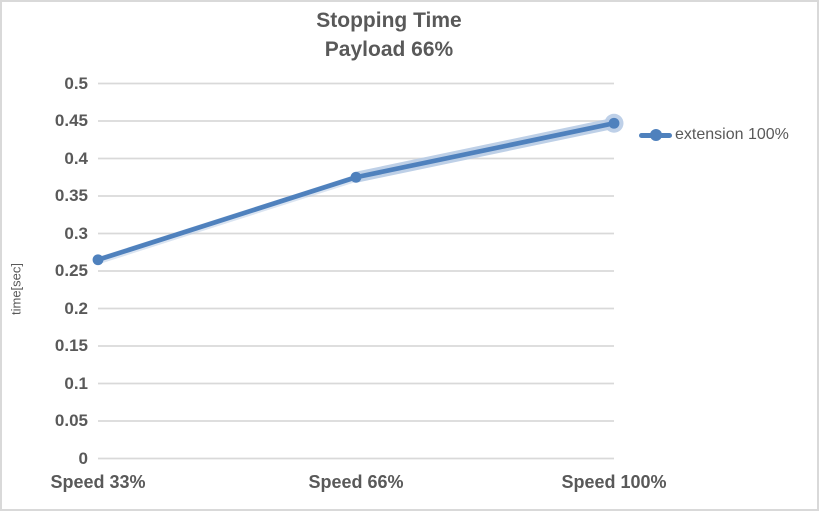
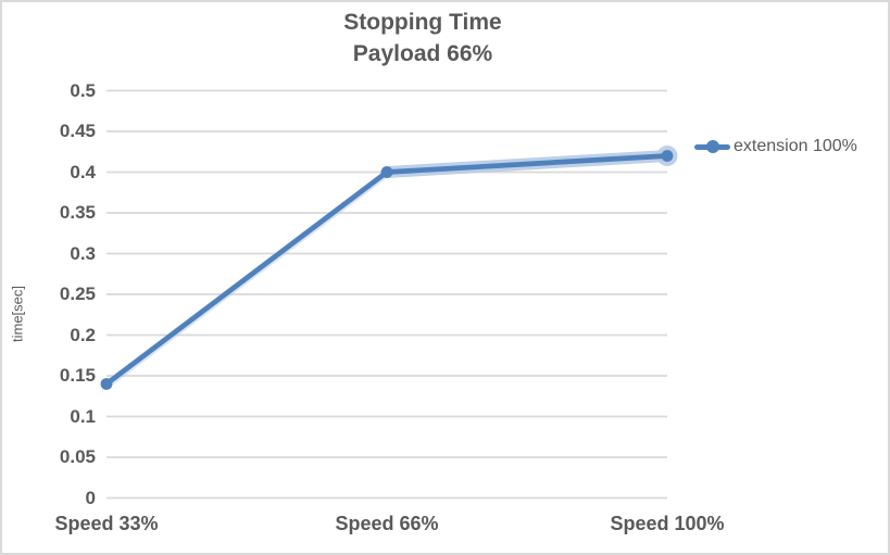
Speed 33%: 0.27 -> 0.14
Speed 66%: 0.38 -> 0.40
Speed 100%: 0.45 -> 0.42
